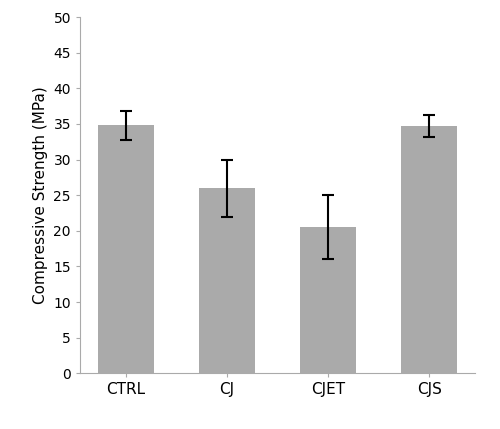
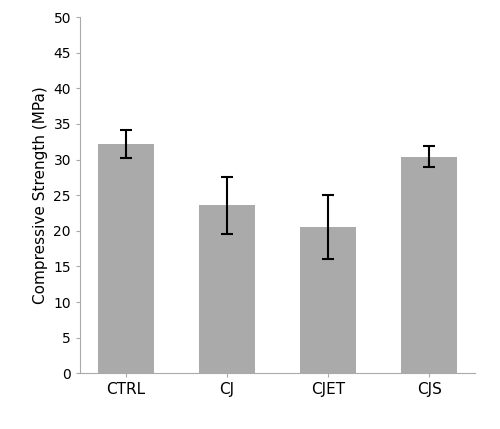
CTRL: 34.8 -> 32.2
CJ: 26.0 -> 23.6
CJS: 34.7 -> 30.4
